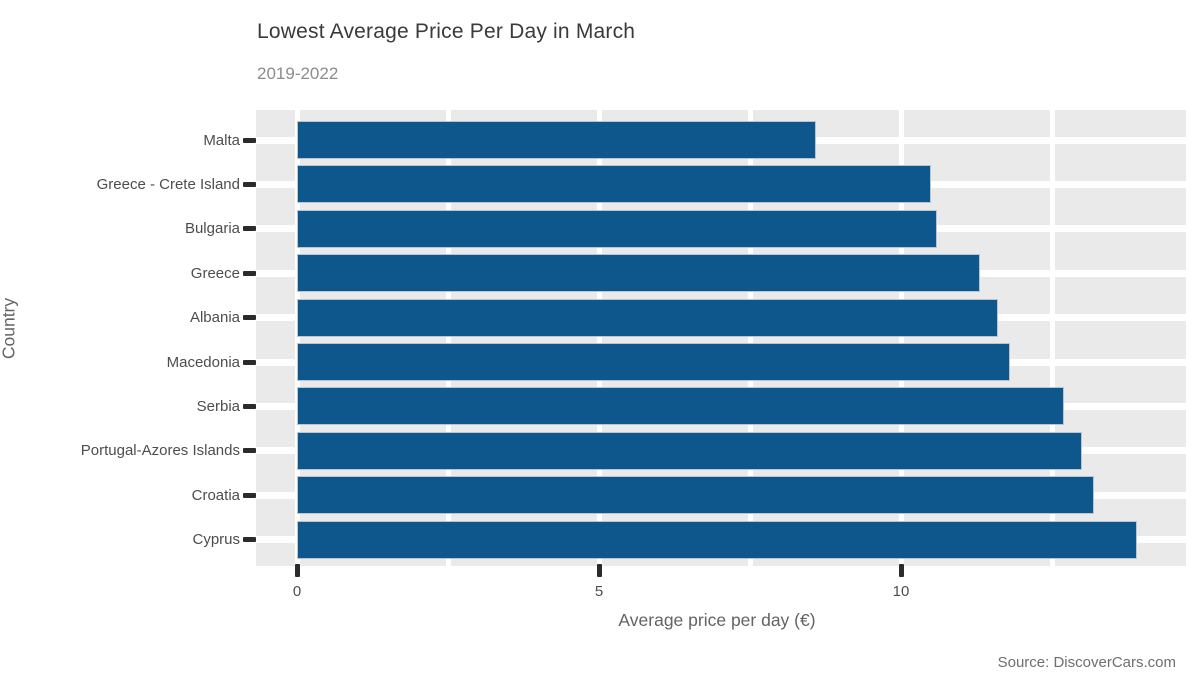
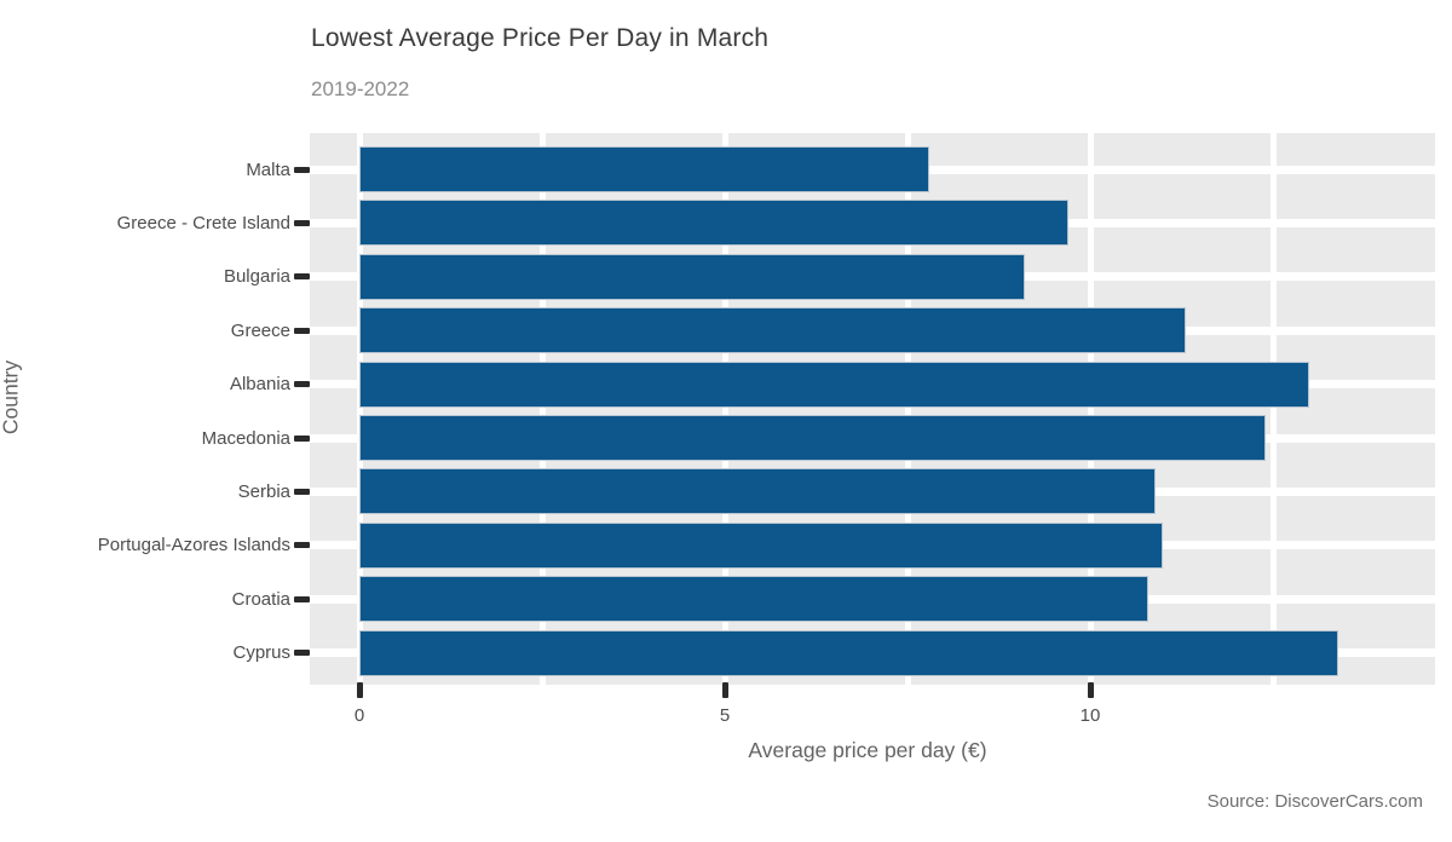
Malta: 8.6 -> 7.8
Greece - Crete Island: 10.5 -> 9.7
Bulgaria: 10.6 -> 9.1
Albania: 11.6 -> 13.0
Macedonia: 11.8 -> 12.4
Serbia: 12.7 -> 10.9
Portugal-Azores Islands: 13.0 -> 11.0
Croatia: 13.2 -> 10.8
Cyprus: 13.9 -> 13.4
